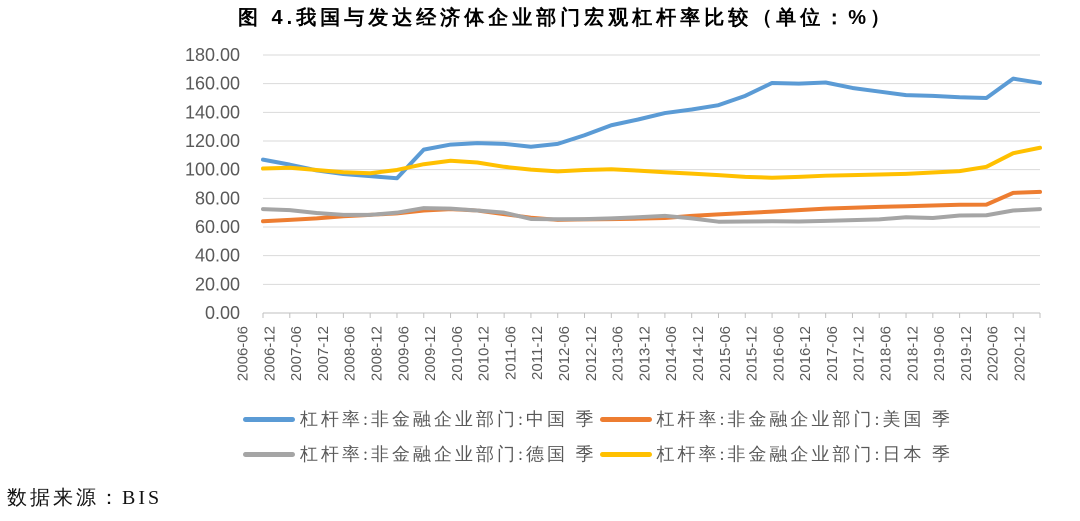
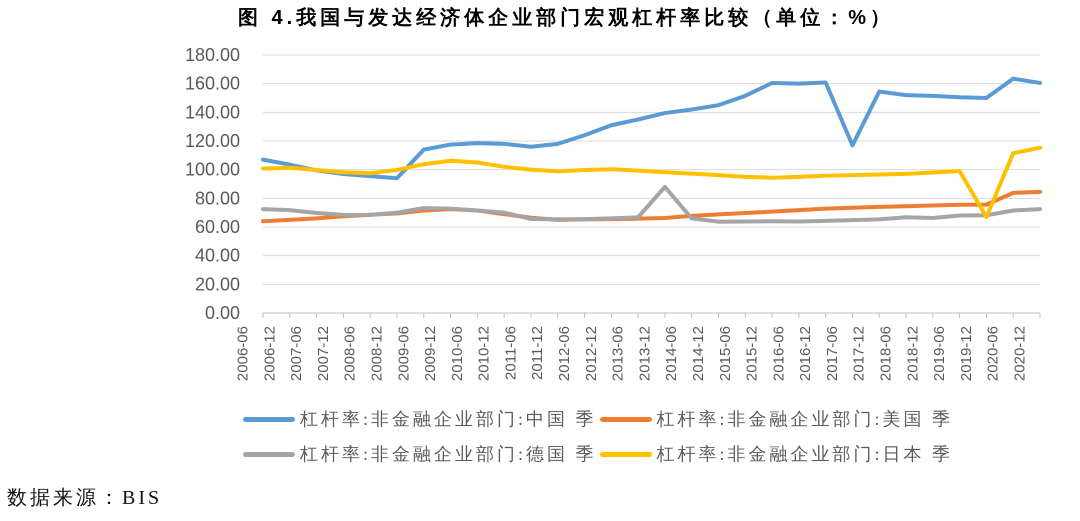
杠杆率:非金融企业部门:德国 季/2013-12: 68 -> 88
杠杆率:非金融企业部门:中国 季/2017-06: 157 -> 117
杠杆率:非金融企业部门:日本 季/2019-12: 102 -> 67
